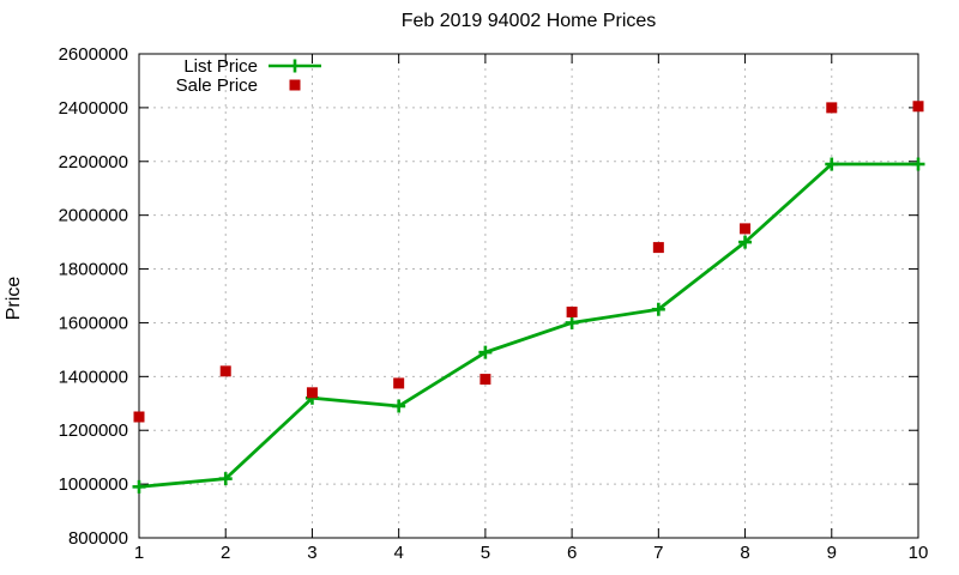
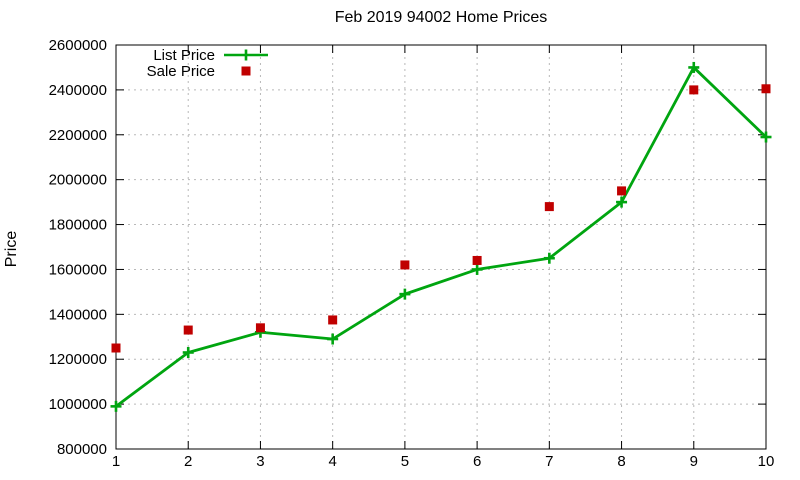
List Price/2: 1020000 -> 1230000
Sale Price/2: 1420000 -> 1330000
Sale Price/5: 1390000 -> 1620000
List Price/9: 2190000 -> 2500000
